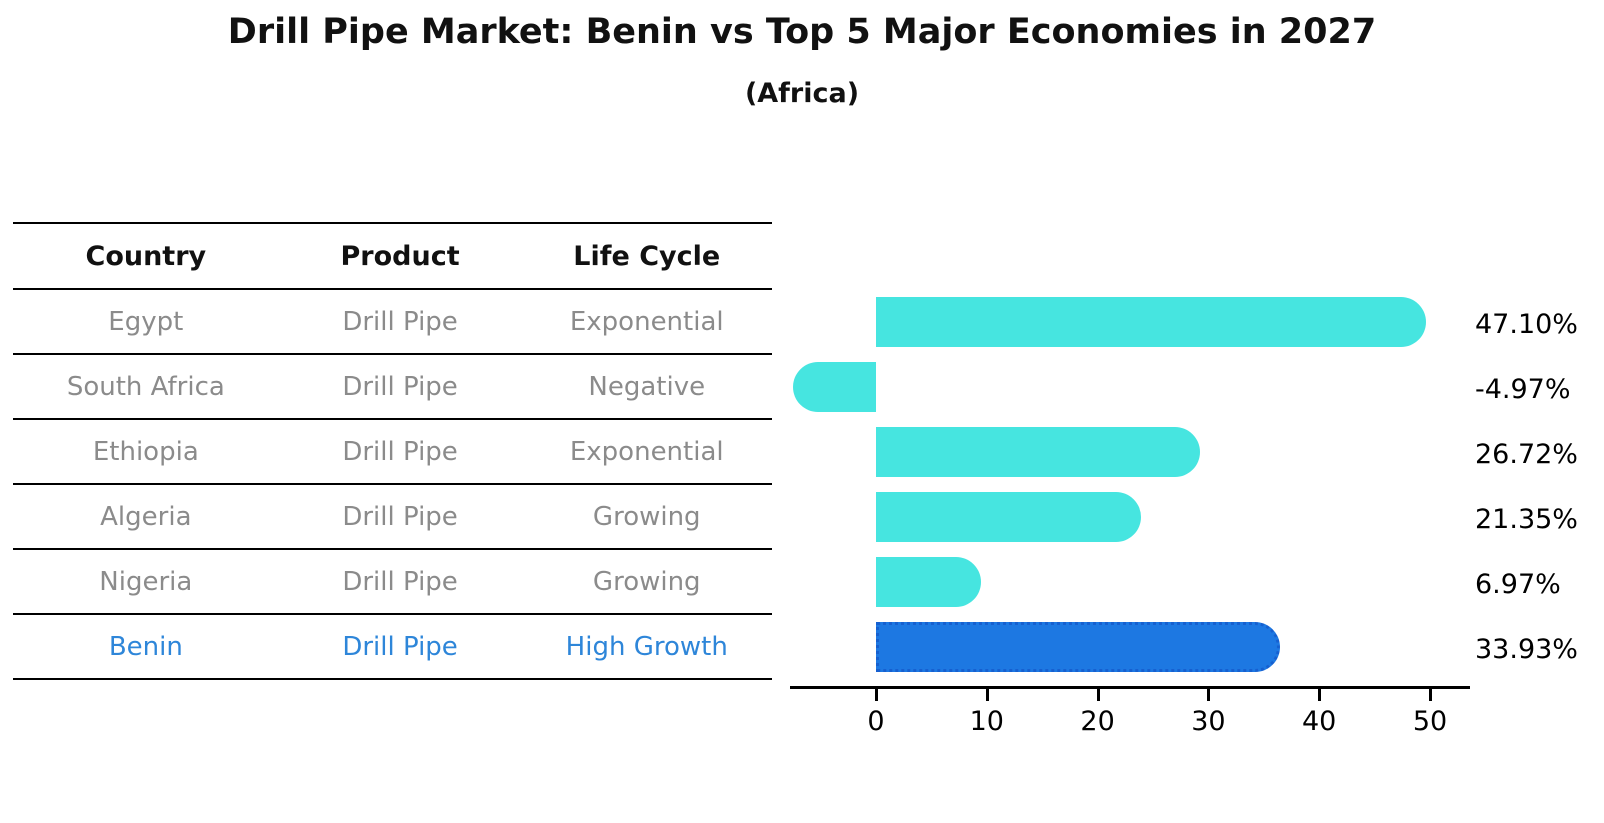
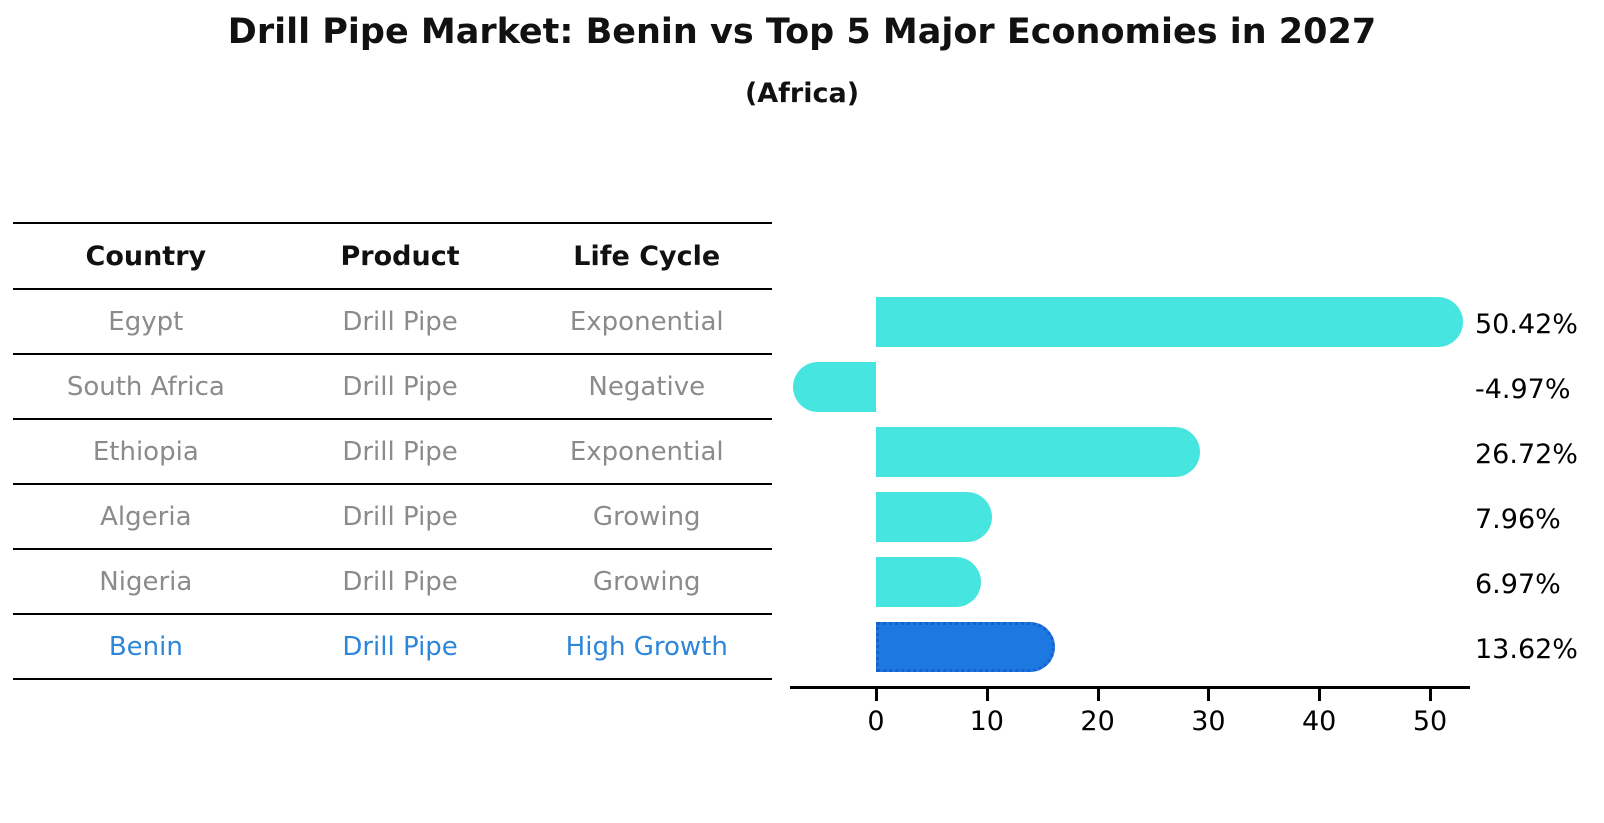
Egypt: 47.10% -> 50.42%
Algeria: 21.35% -> 7.96%
Benin: 33.93% -> 13.62%
